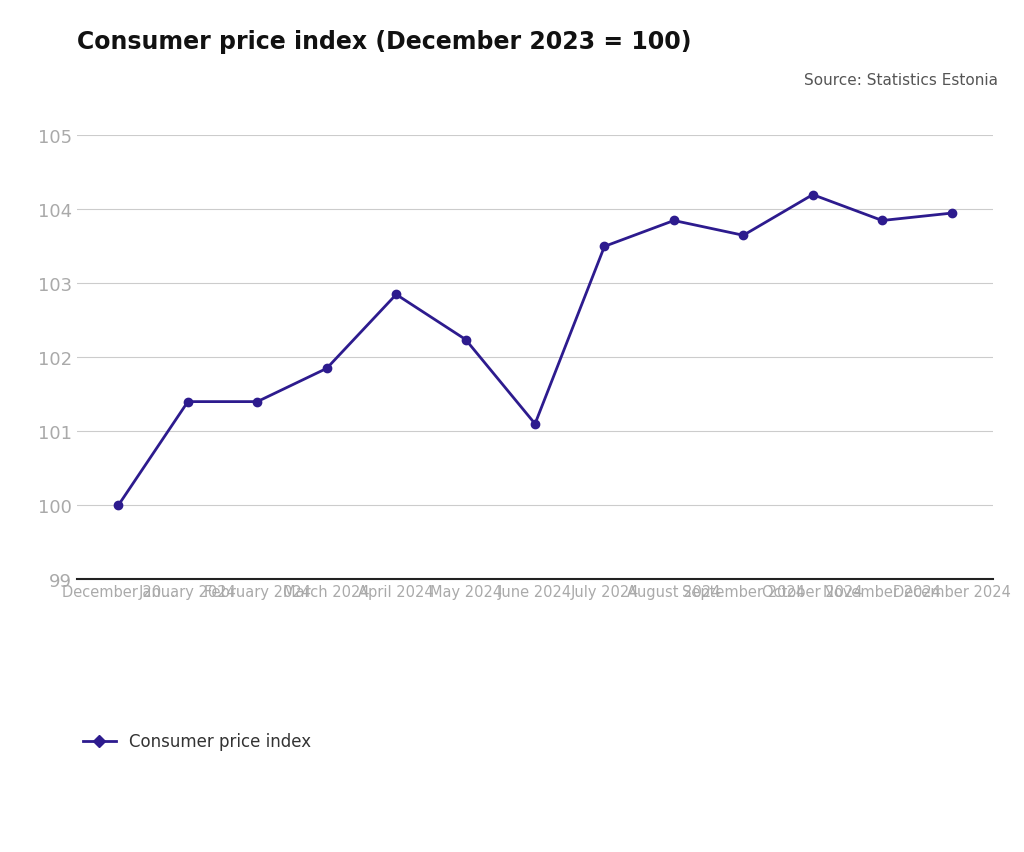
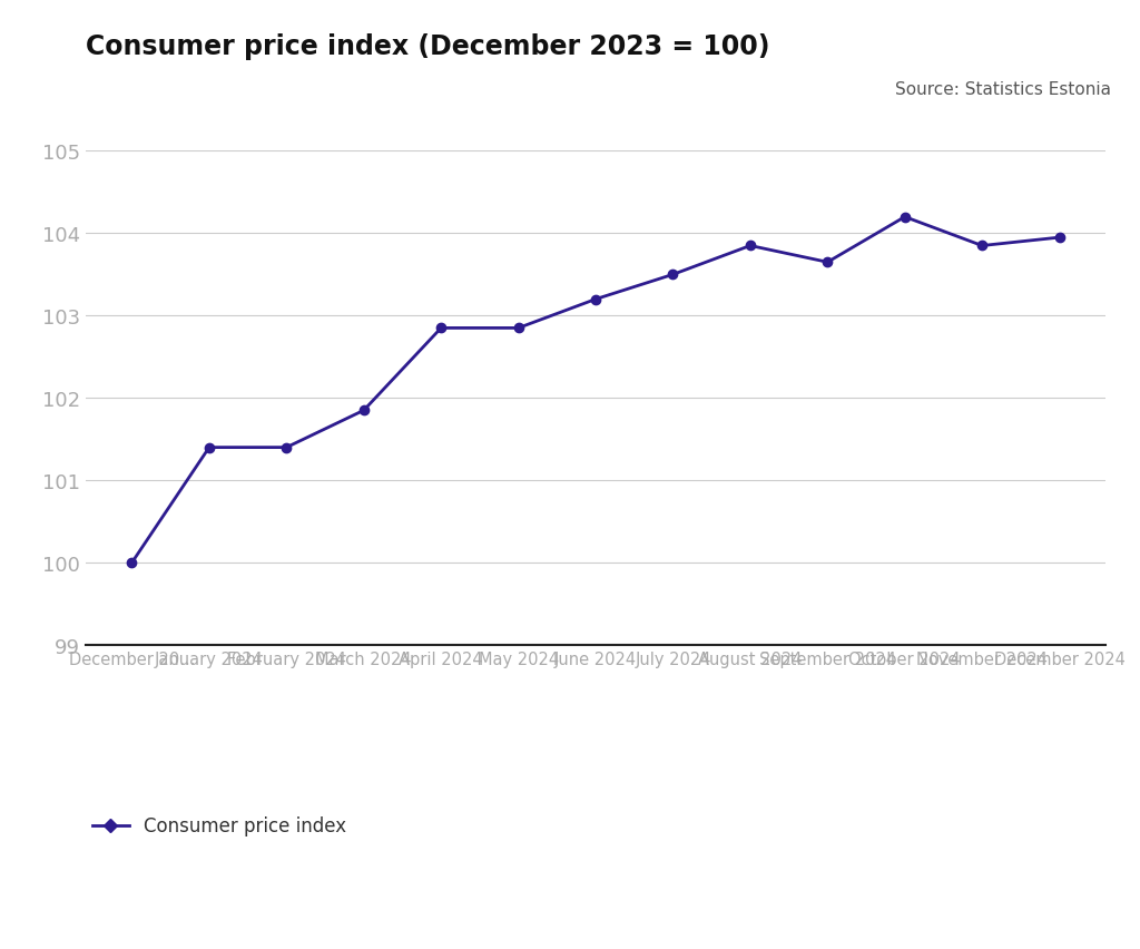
May 2024: 102.24 -> 102.85
June 2024: 101.10 -> 103.20
